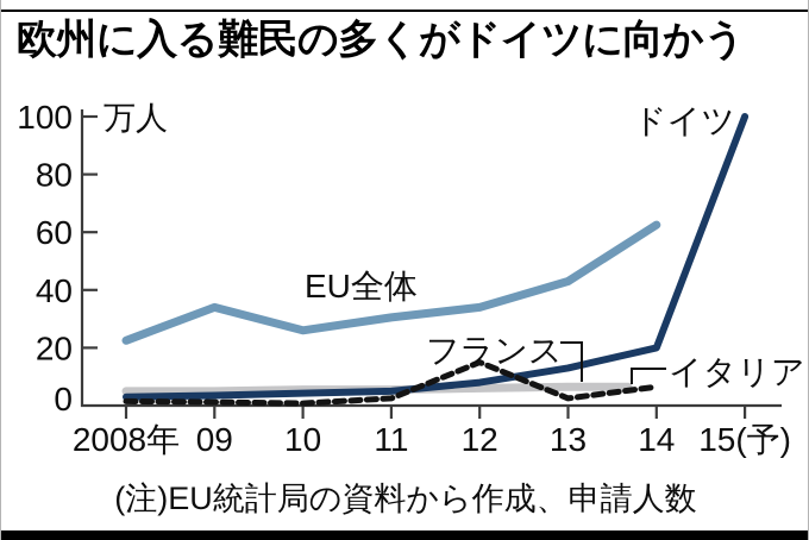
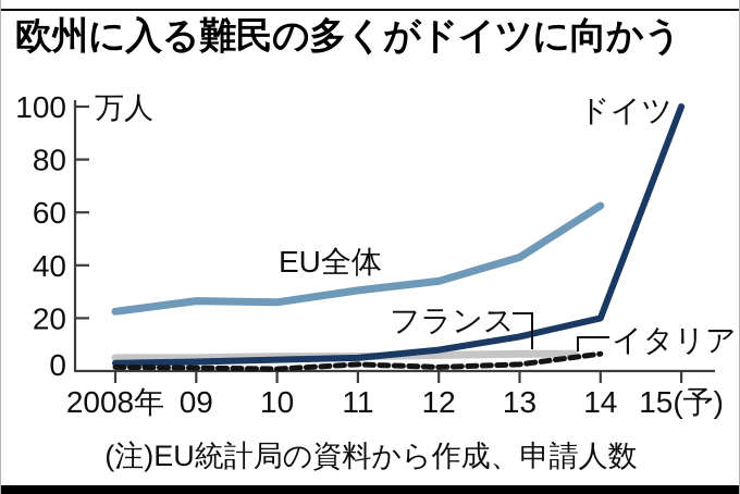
EU全体/09: 34 -> 26
イタリア/12: 15 -> 2
